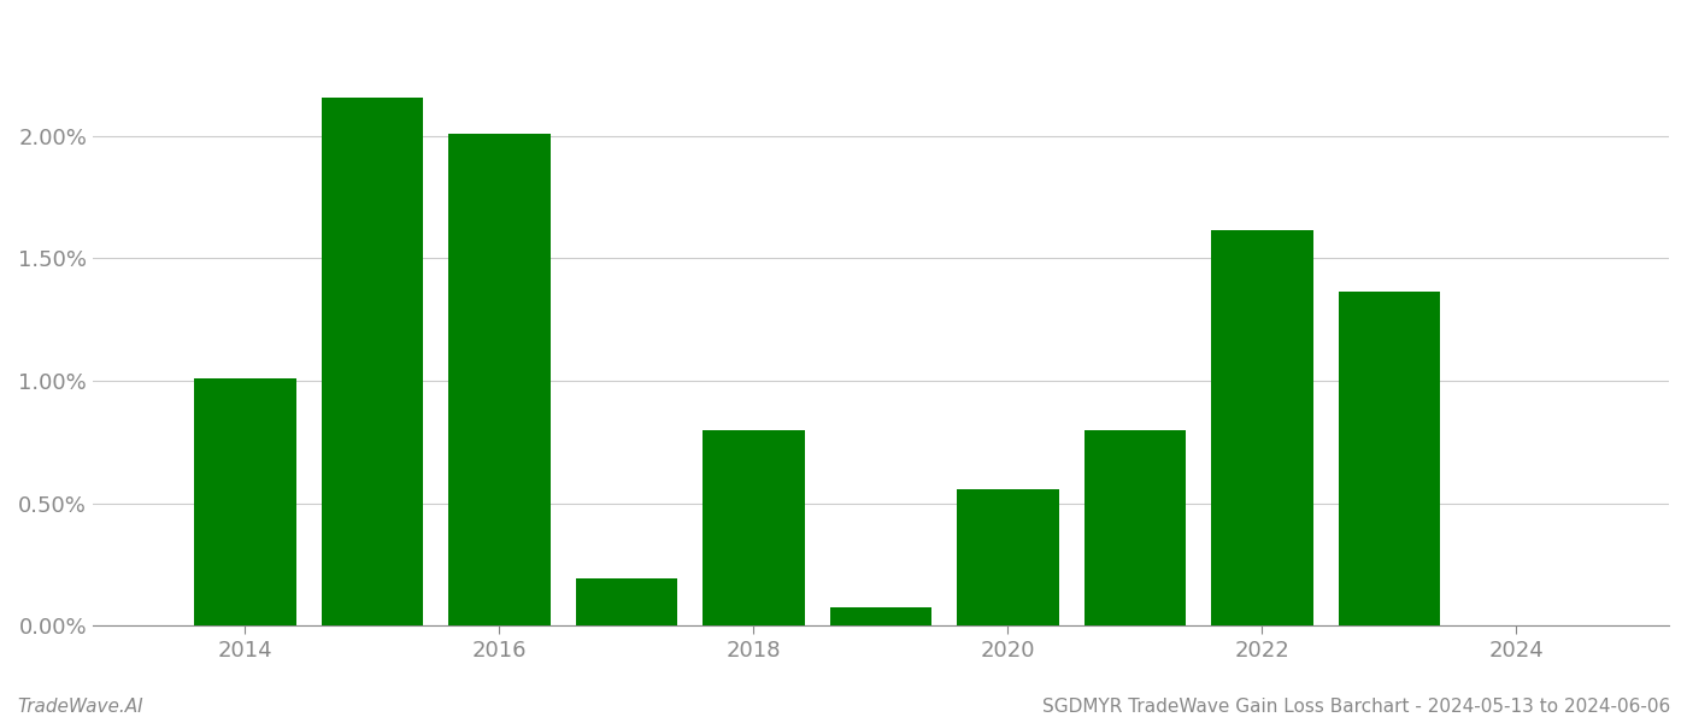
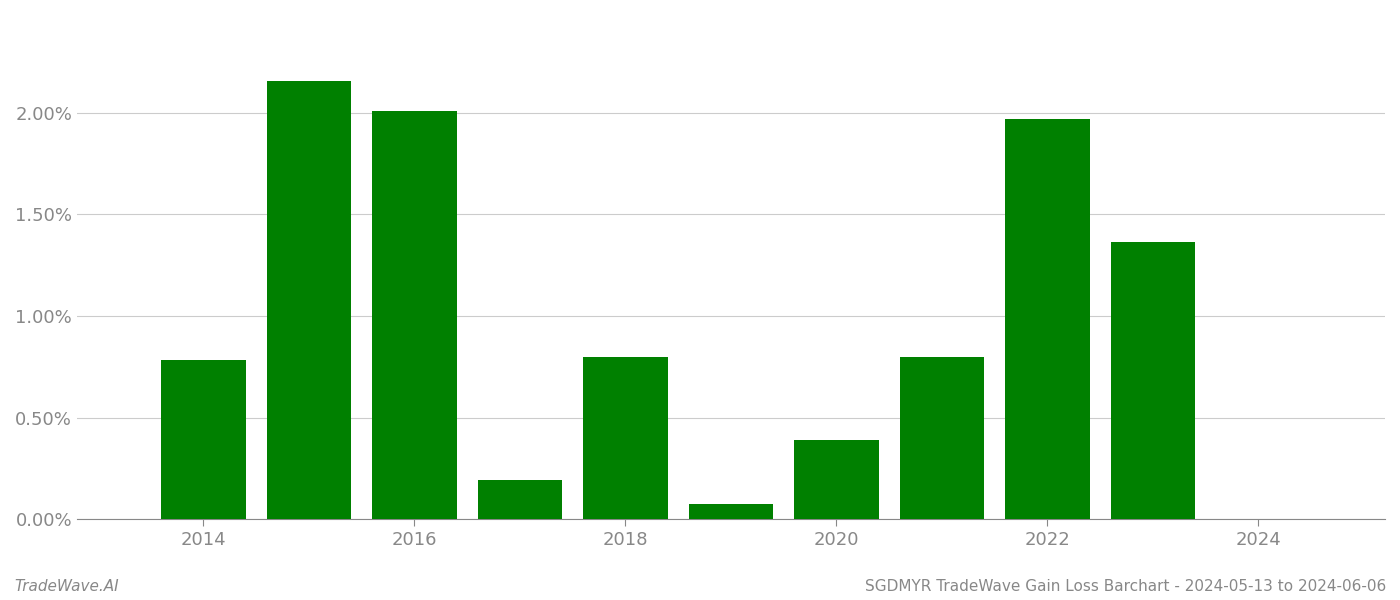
2014: 1.010% -> 0.785%
2020: 0.555% -> 0.390%
2022: 1.615% -> 1.970%
